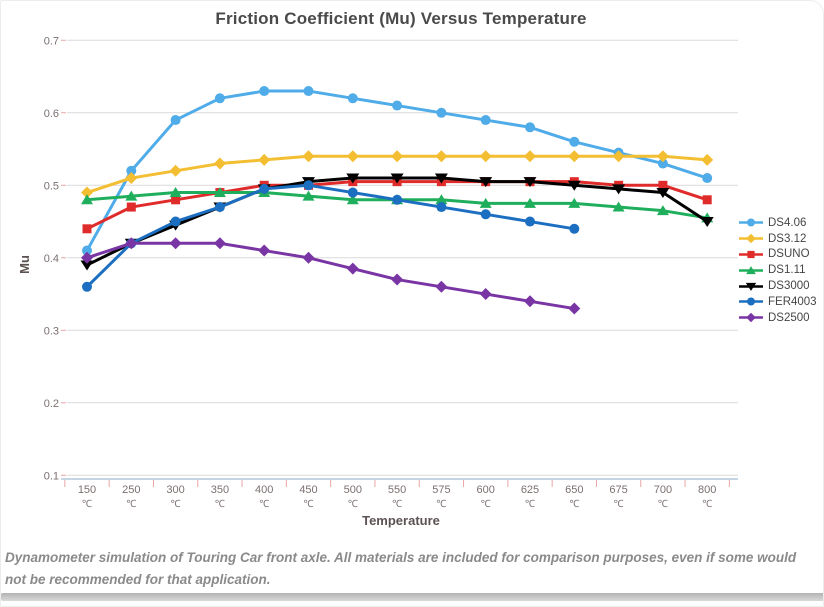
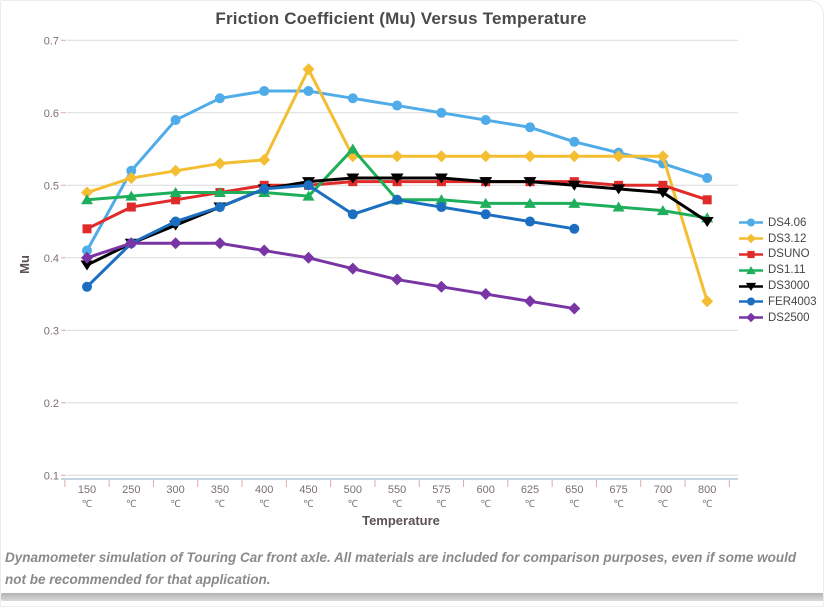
DS3.12/450: 0.54 -> 0.66
DS1.11/500: 0.48 -> 0.55
FER4003/500: 0.49 -> 0.46
DS3.12/800: 0.54 -> 0.34
